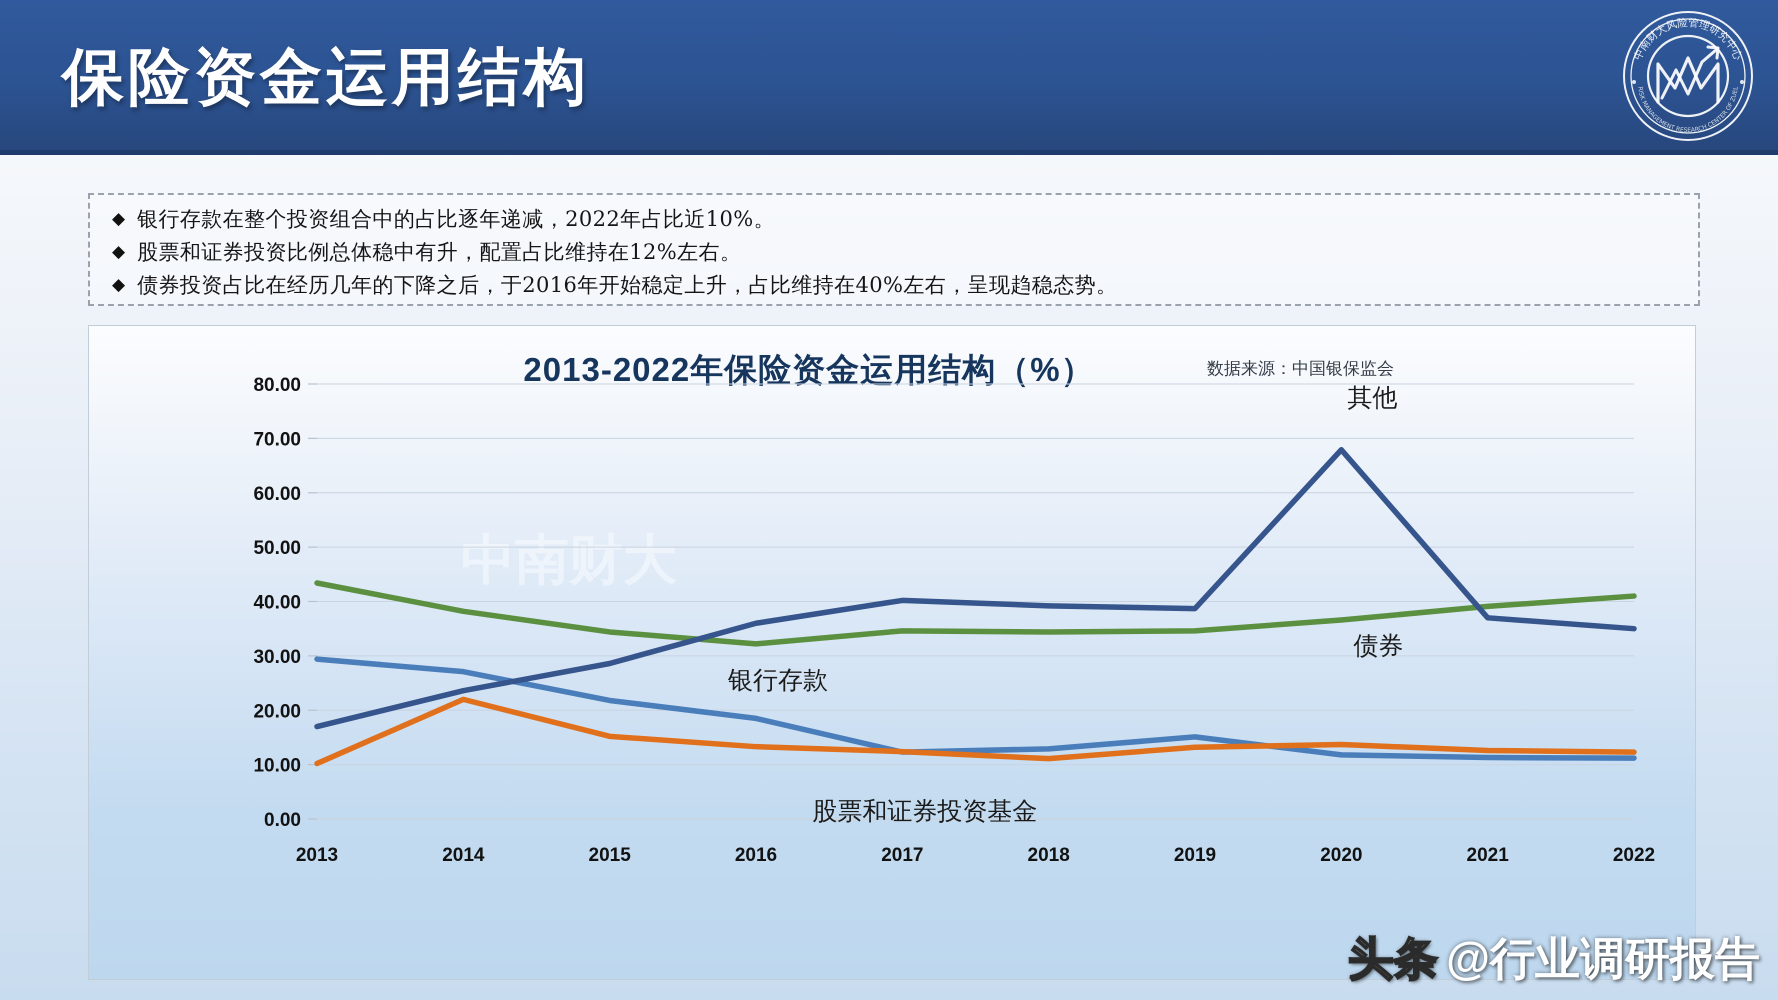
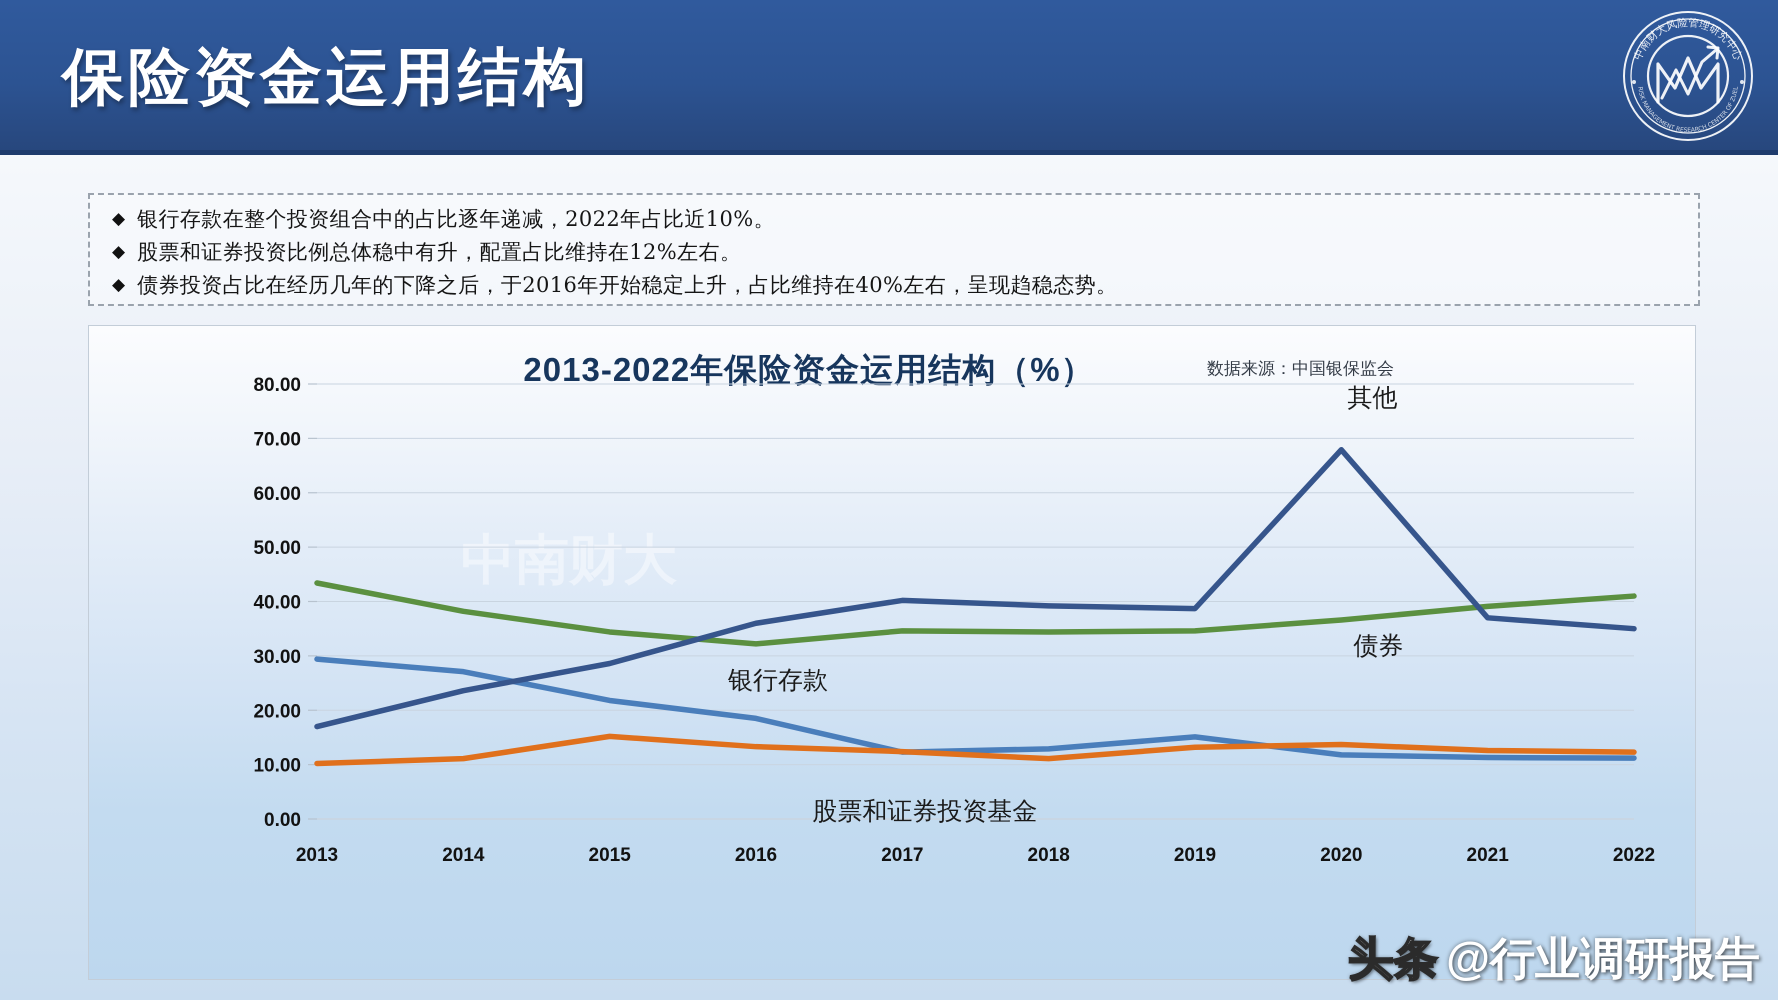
股票和证券投资基金/2014: 22 -> 11
